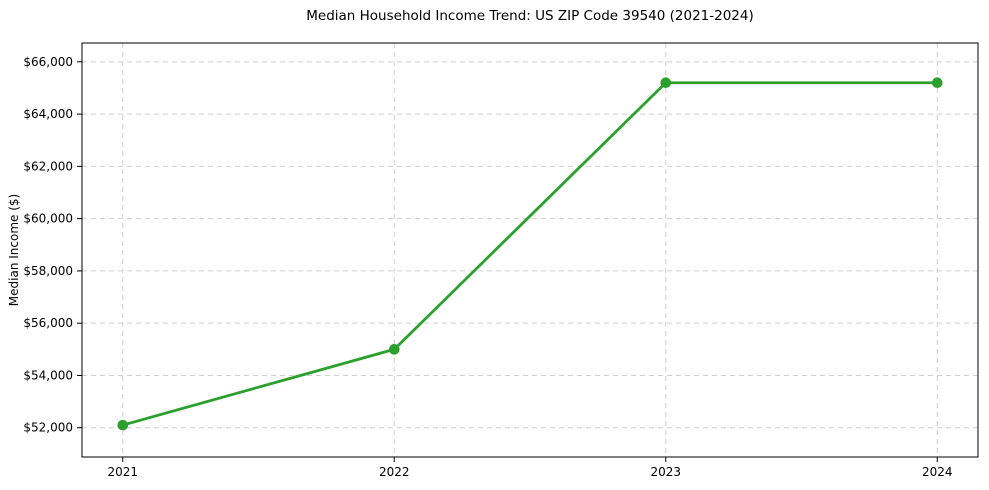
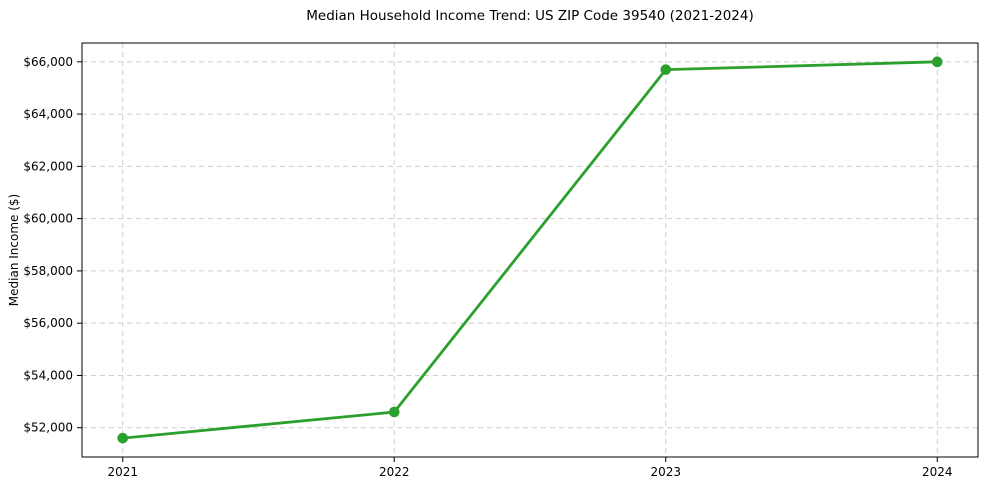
2021: $52100 -> $51600
2022: $55000 -> $52600
2023: $65200 -> $65700
2024: $65200 -> $66000
